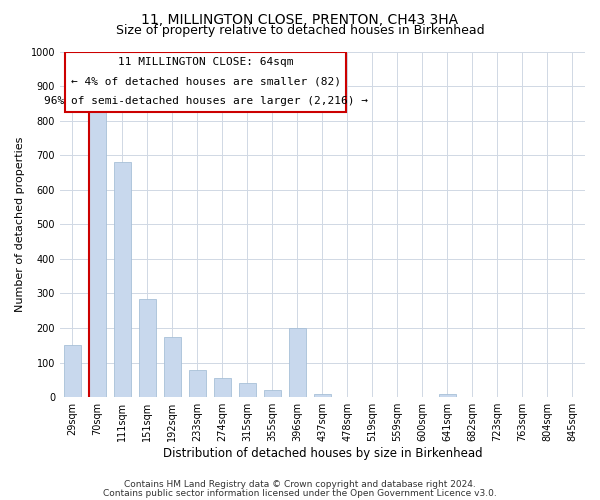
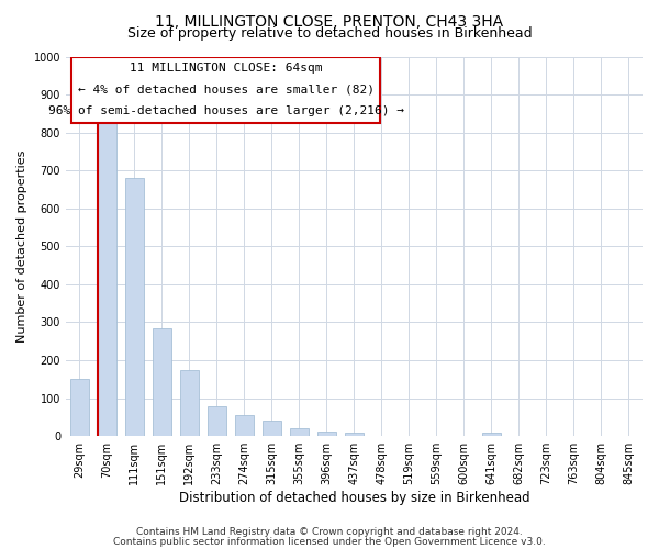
396sqm: 200 -> 12
